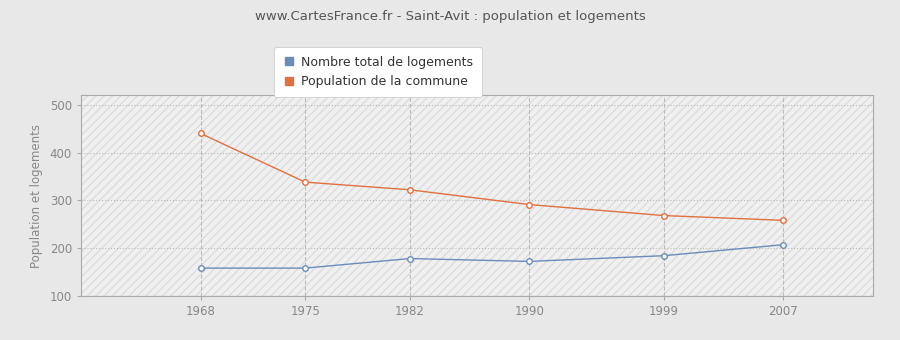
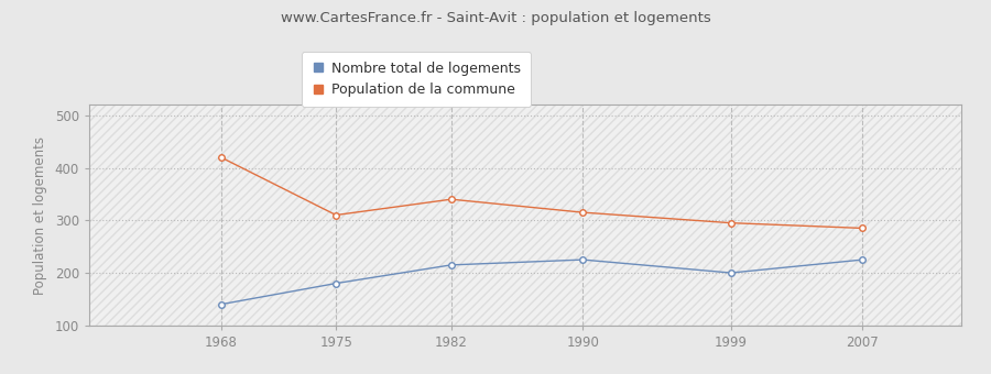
Nombre total de logements/1968: 158 -> 140
Population de la commune/1968: 440 -> 420
Nombre total de logements/1975: 158 -> 180
Population de la commune/1975: 338 -> 310
Nombre total de logements/1982: 178 -> 215
Population de la commune/1982: 322 -> 340
Nombre total de logements/1990: 172 -> 225
Population de la commune/1990: 291 -> 315
Nombre total de logements/1999: 184 -> 200
Population de la commune/1999: 268 -> 295
Nombre total de logements/2007: 207 -> 225
Population de la commune/2007: 258 -> 285
